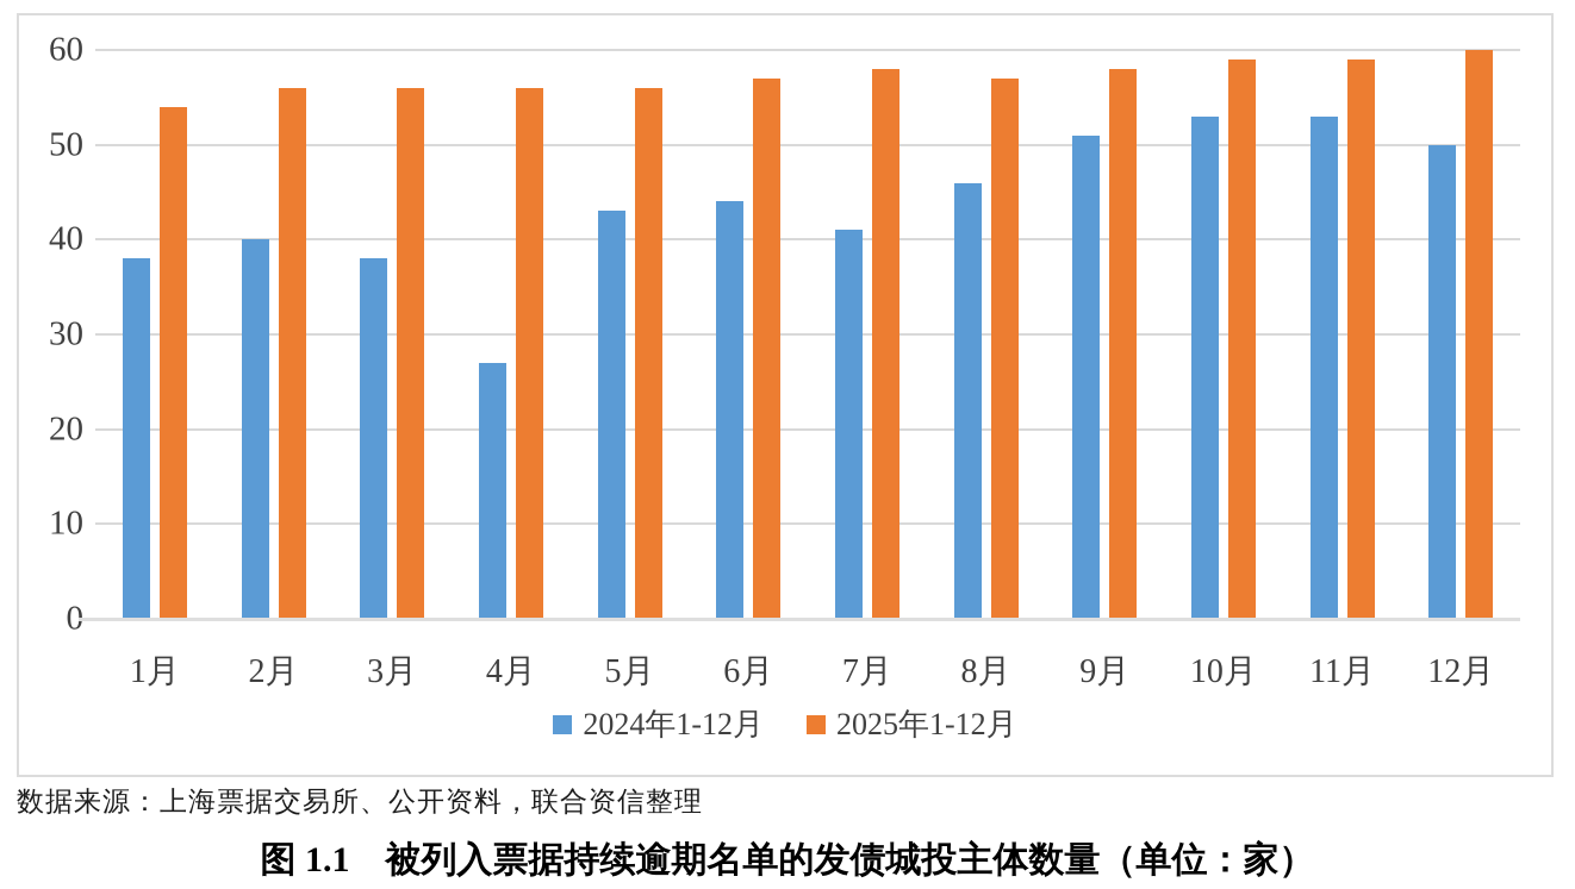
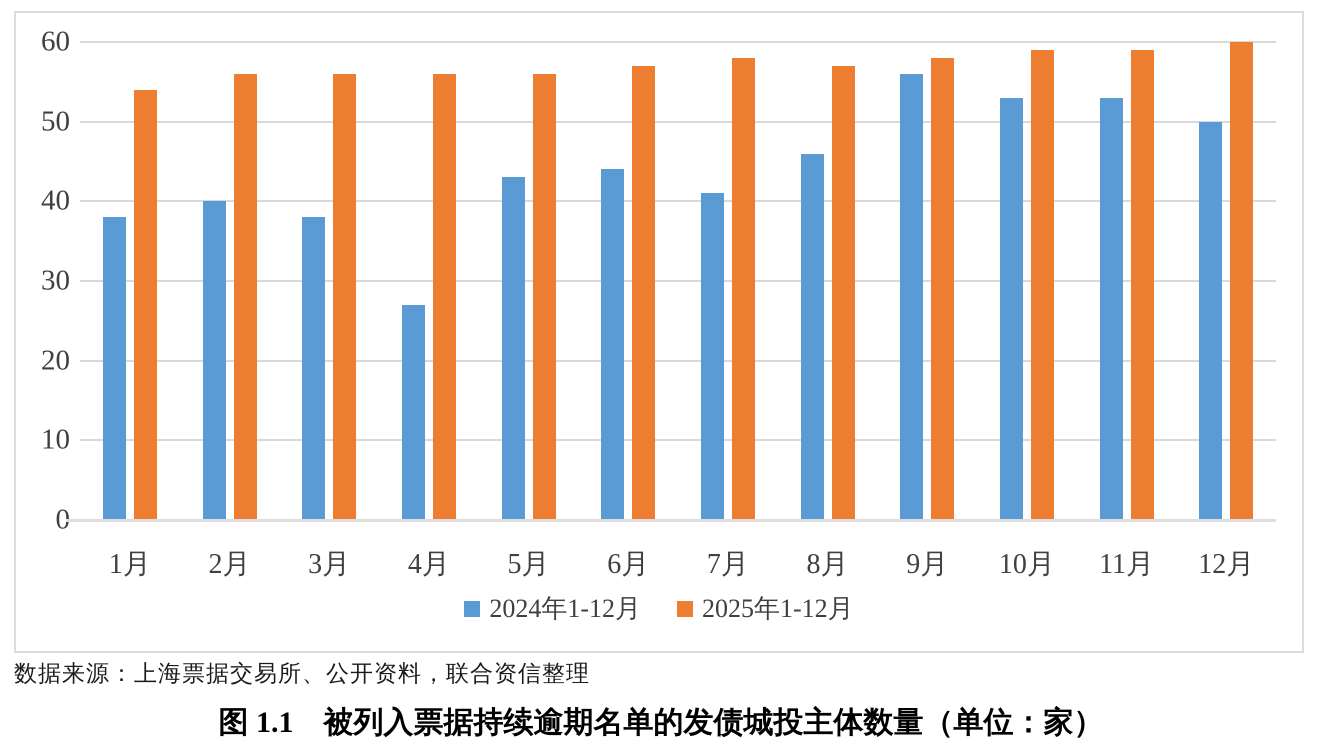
2024年1-12月/9月: 51 -> 56
